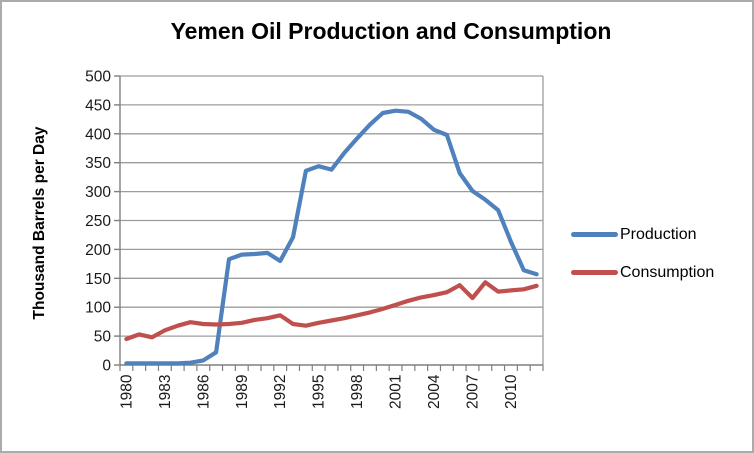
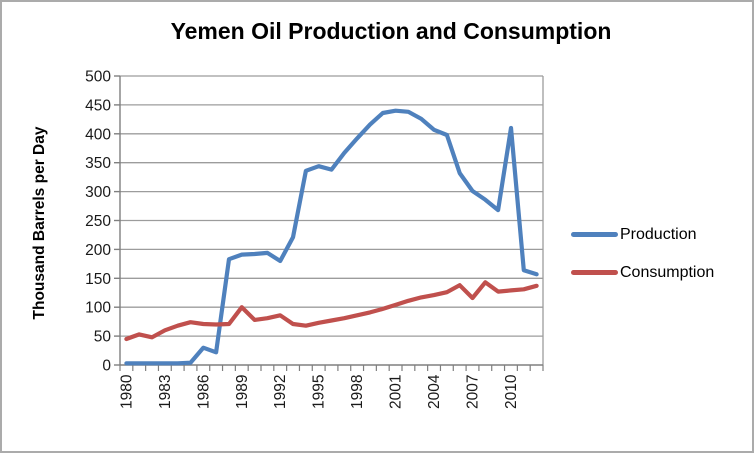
Production/1986: 10 -> 30
Consumption/1989: 70 -> 100
Production/2010: 210 -> 410
